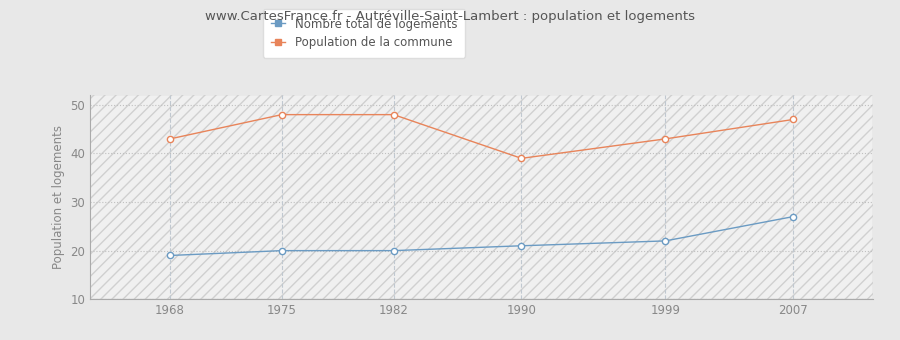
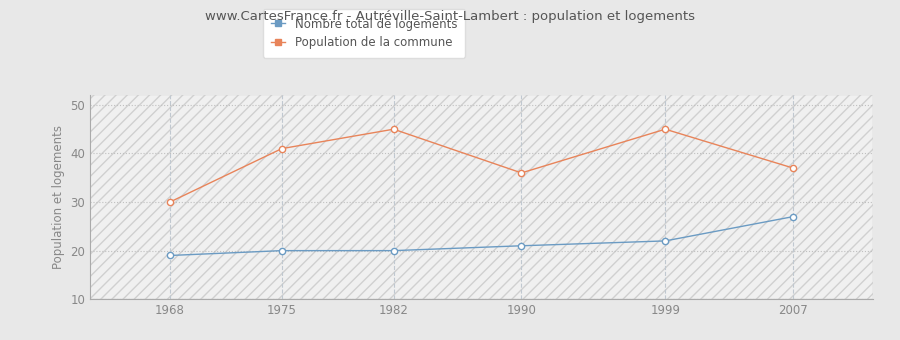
Population de la commune/1968: 43 -> 30
Population de la commune/1975: 48 -> 41
Population de la commune/1982: 48 -> 45
Population de la commune/1990: 39 -> 36
Population de la commune/1999: 43 -> 45
Population de la commune/2007: 47 -> 37
